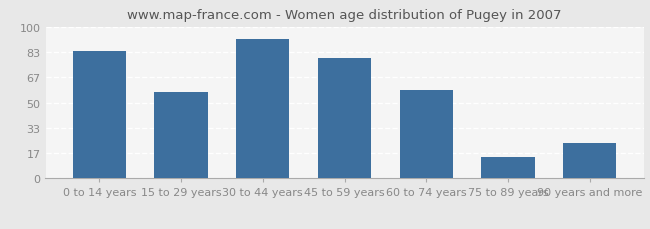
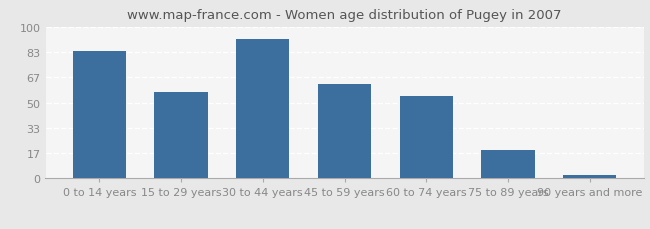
45 to 59 years: 79 -> 62
60 to 74 years: 58 -> 54
75 to 89 years: 14 -> 19
90 years and more: 23 -> 2
